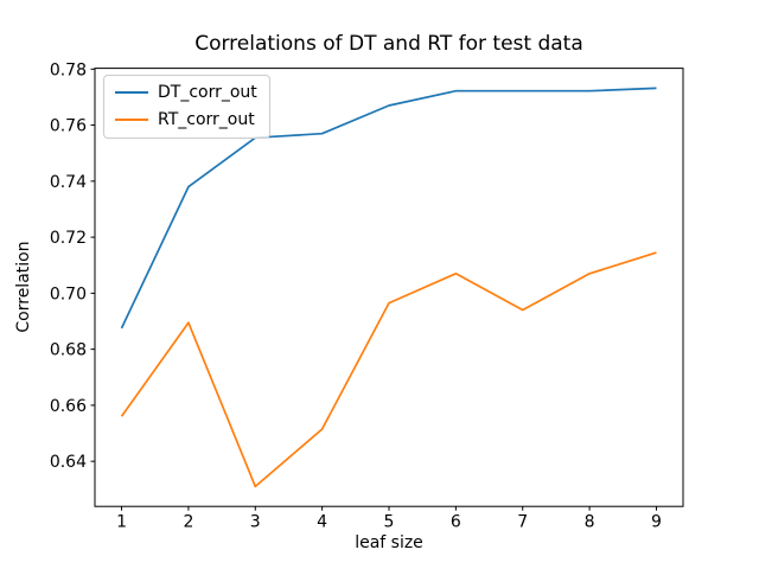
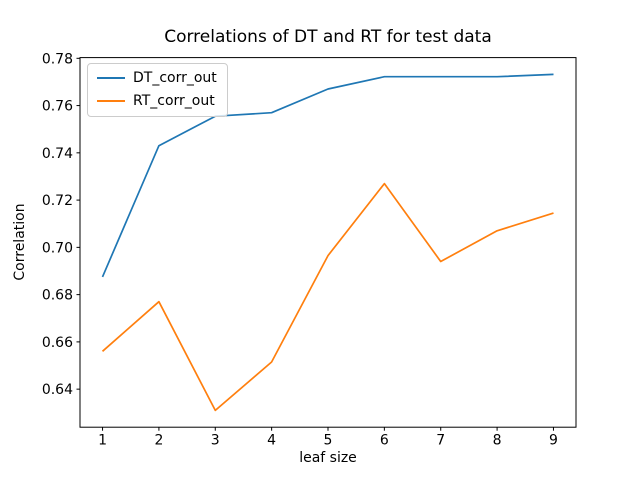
DT_corr_out/2: 0.738 -> 0.743
RT_corr_out/2: 0.690 -> 0.677
RT_corr_out/6: 0.707 -> 0.727
